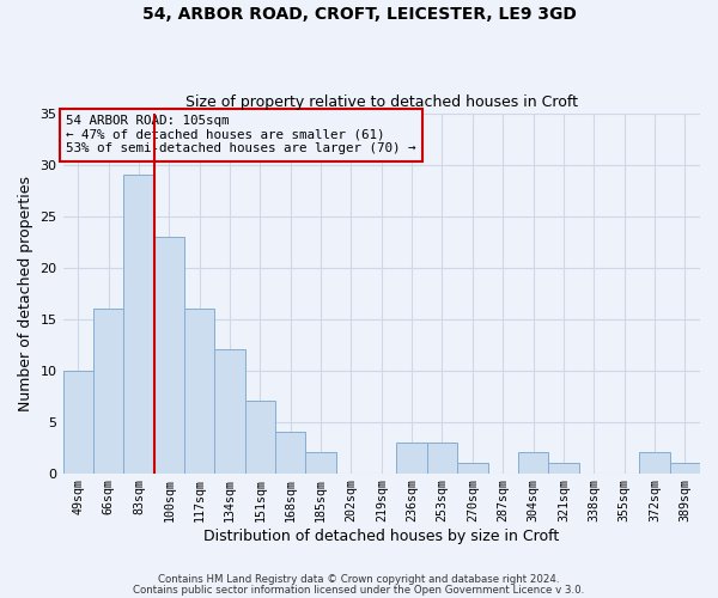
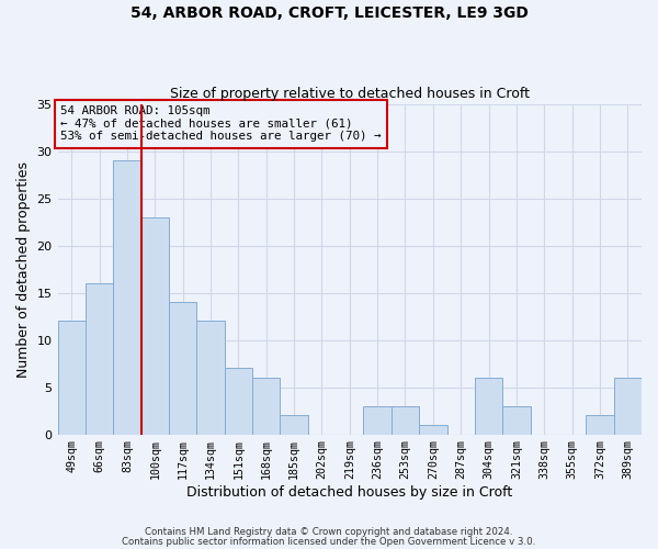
49sqm: 10 -> 12
117sqm: 16 -> 14
168sqm: 4 -> 6
304sqm: 2 -> 6
321sqm: 1 -> 3
389sqm: 1 -> 6
